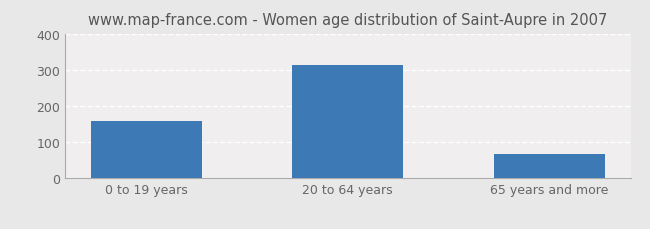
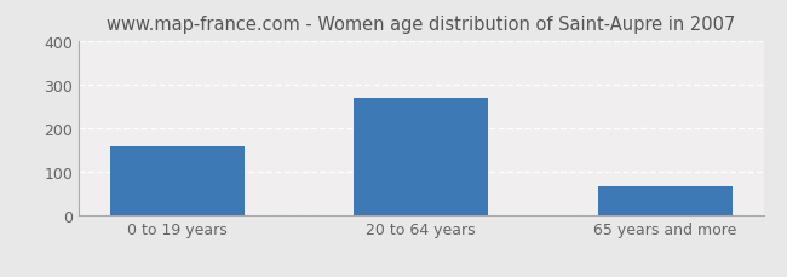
20 to 64 years: 313 -> 270
